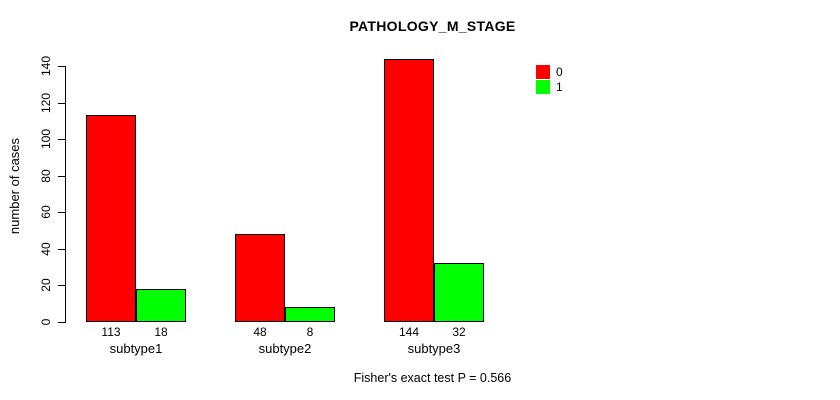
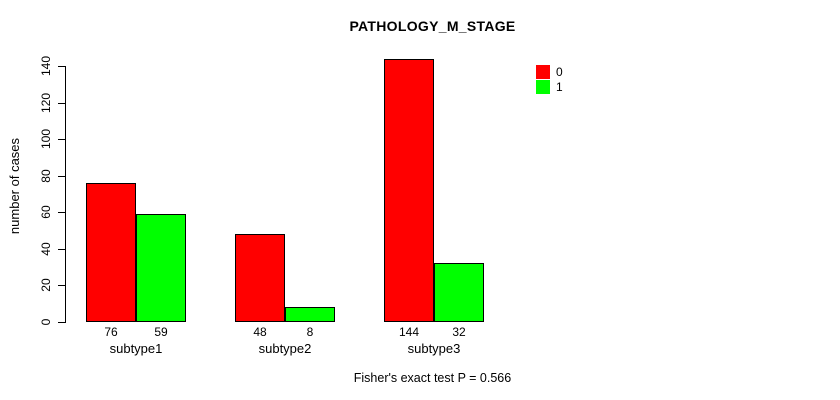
0/subtype1: 113 -> 76
1/subtype1: 18 -> 59
